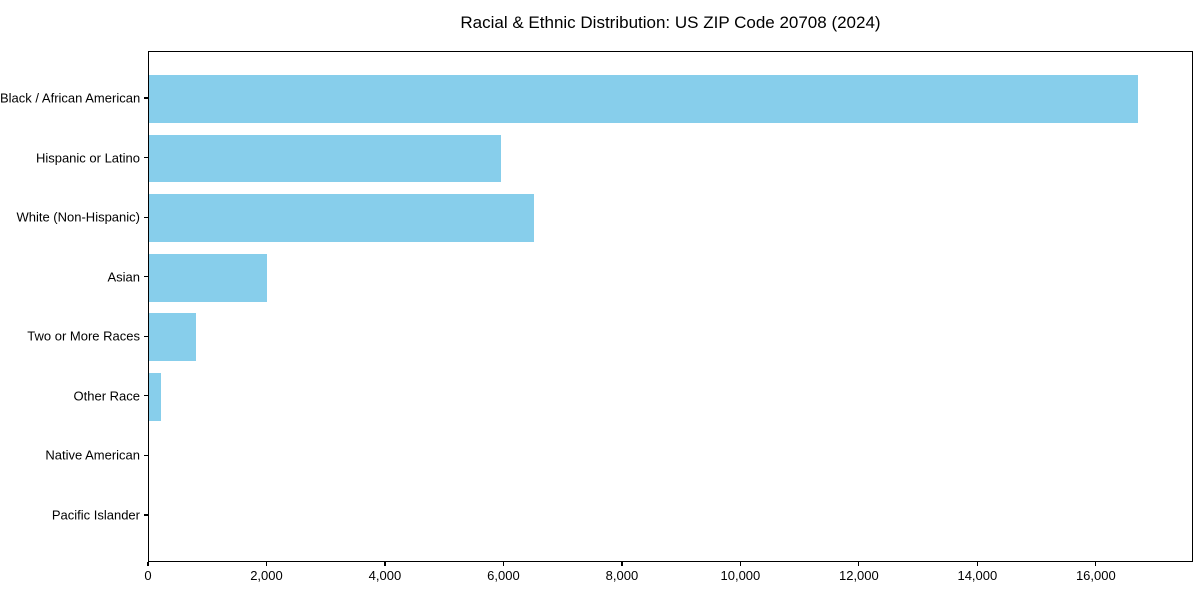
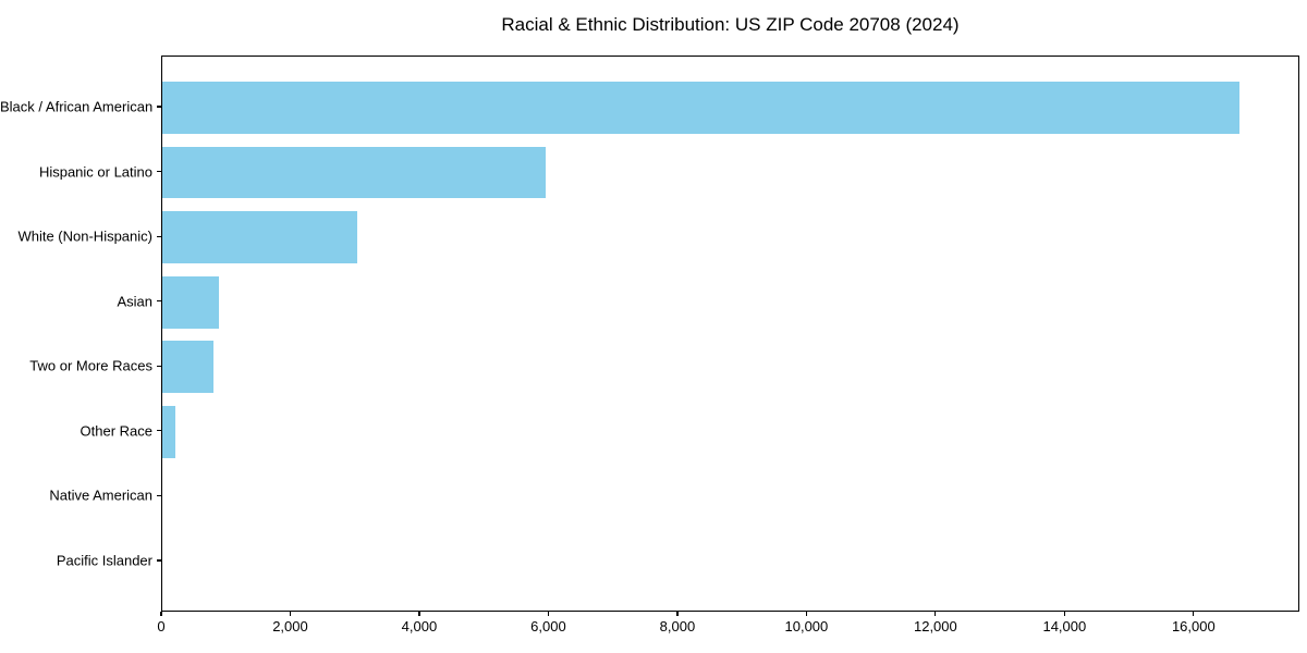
White (Non-Hispanic): 6500 -> 3000
Asian: 2000 -> 900
